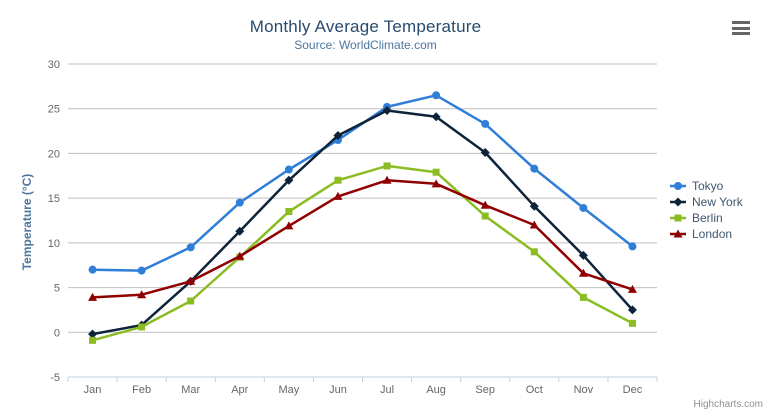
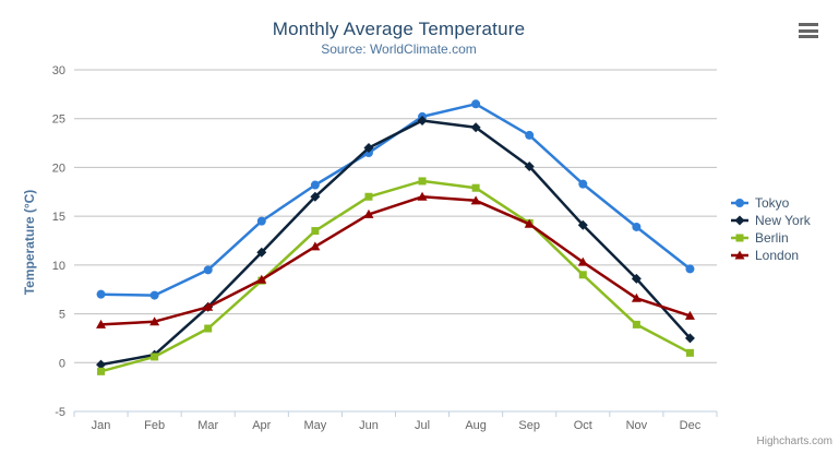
Berlin/Sep: 13 -> 14
London/Oct: 12 -> 10
